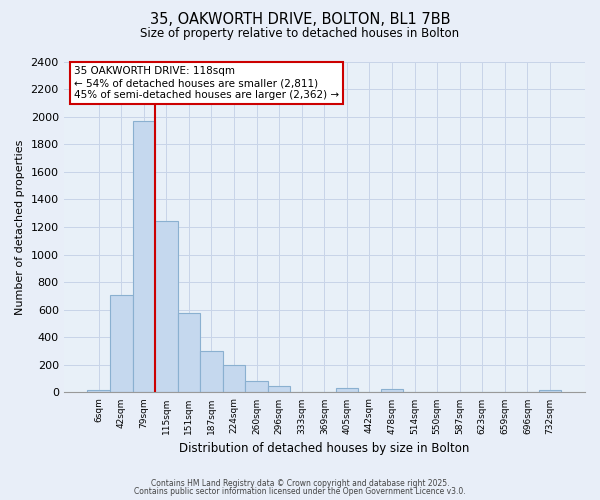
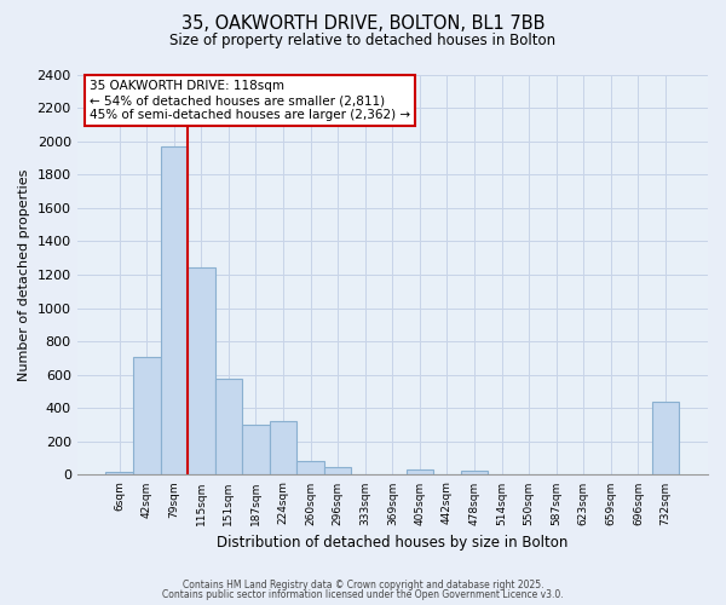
224sqm: 200 -> 320
732sqm: 20 -> 440
